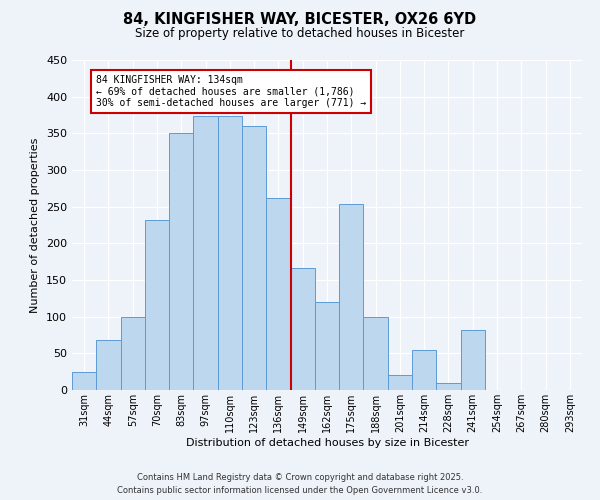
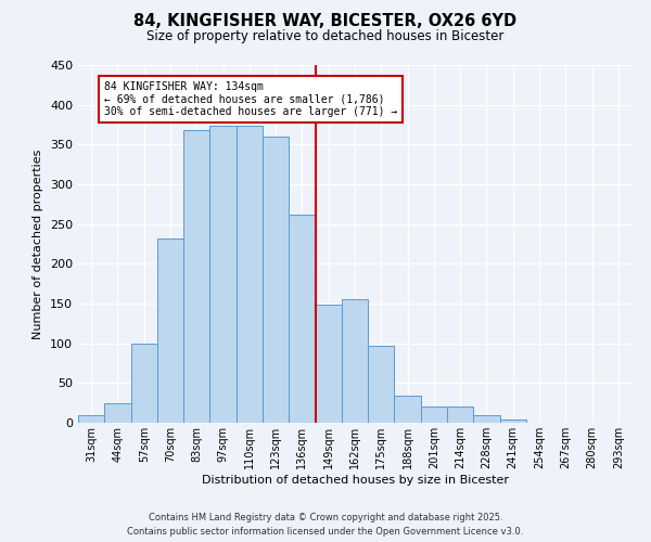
31sqm: 24 -> 10
44sqm: 68 -> 25
83sqm: 350 -> 368
149sqm: 166 -> 148
162sqm: 120 -> 155
175sqm: 254 -> 97
188sqm: 100 -> 34
214sqm: 54 -> 20
241sqm: 82 -> 4
